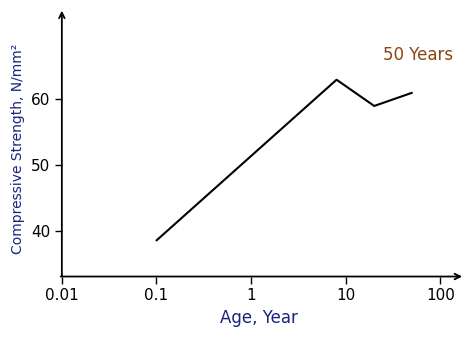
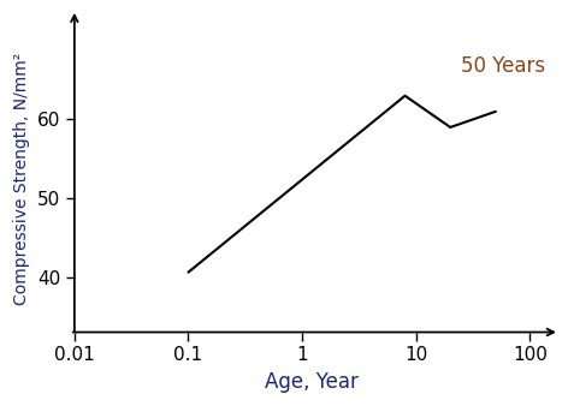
0.1: 38.5 -> 40.6
